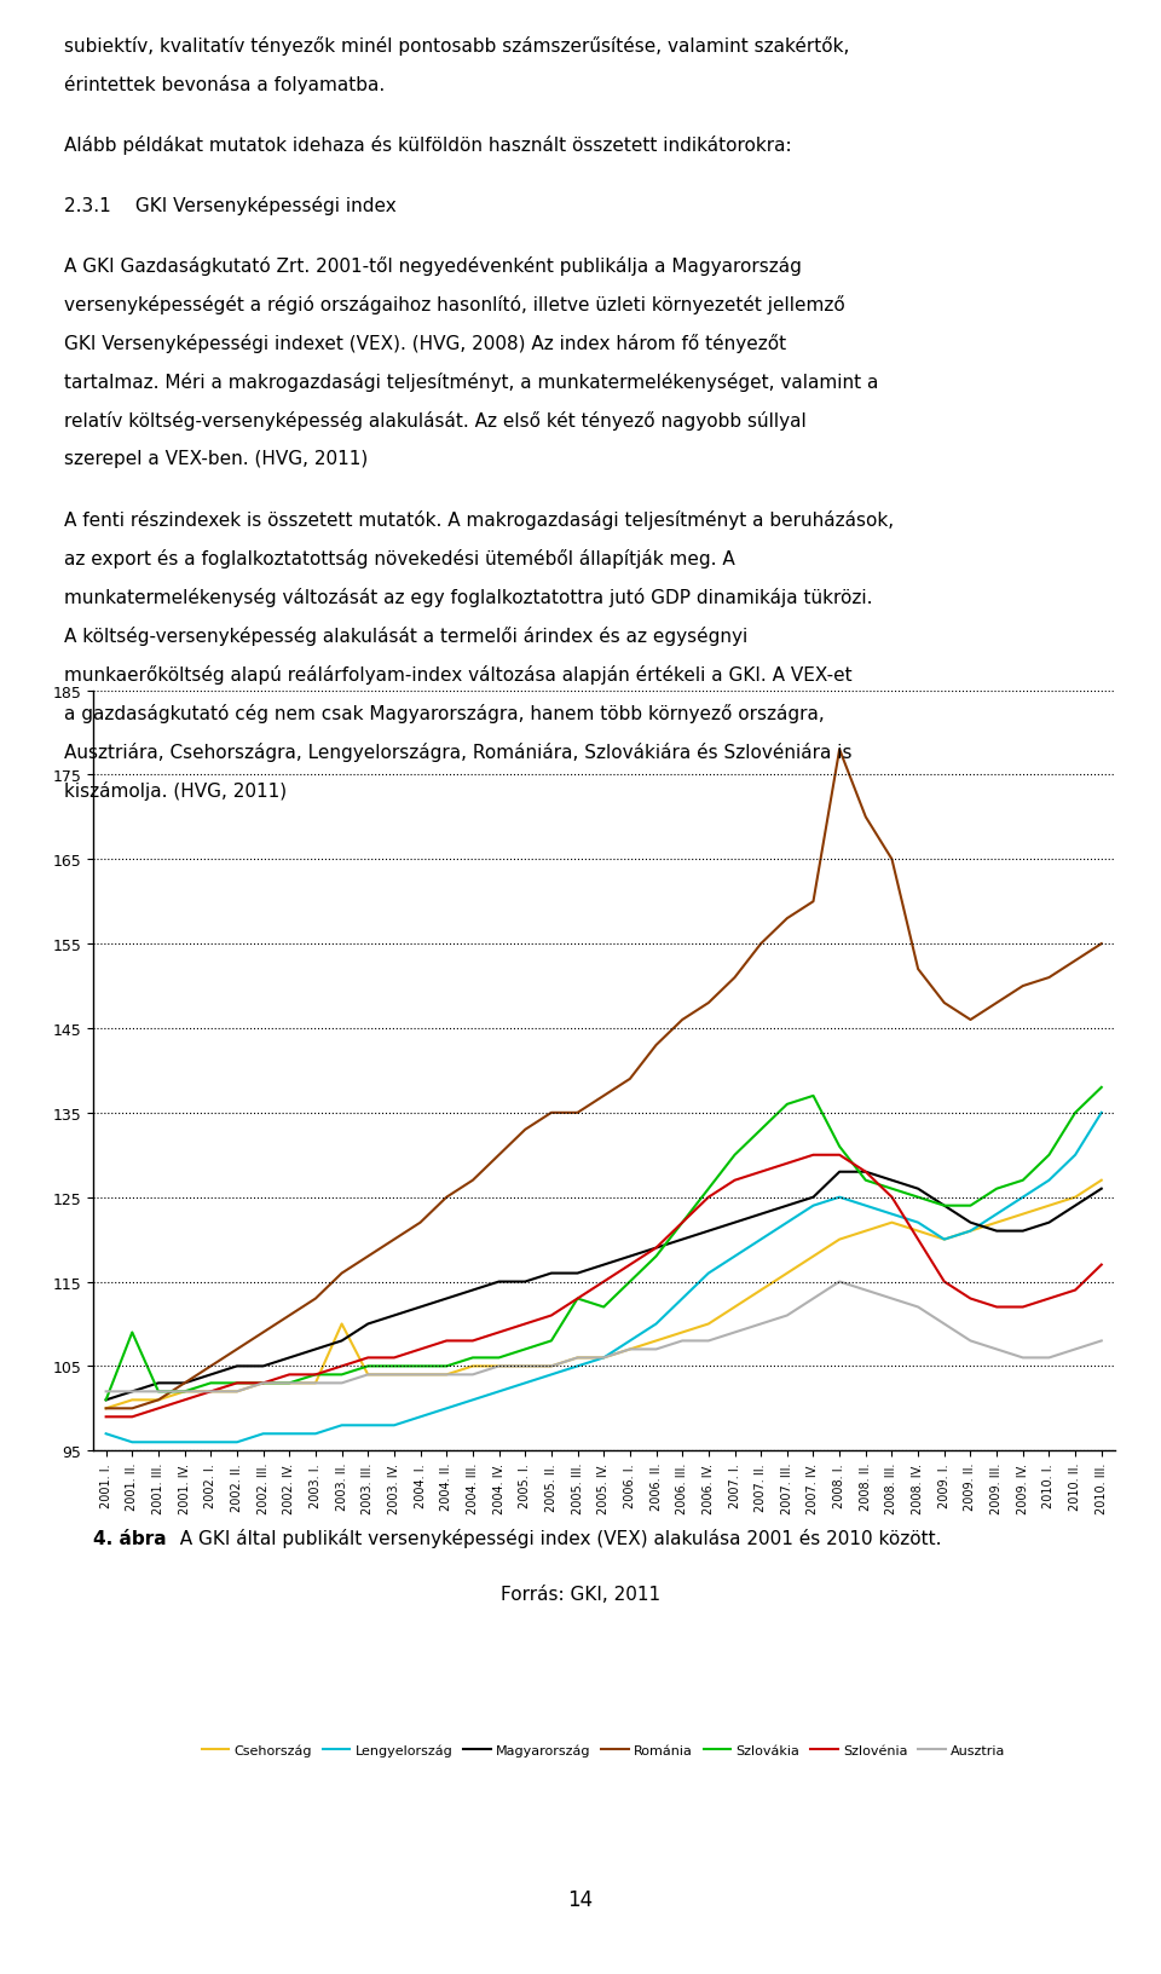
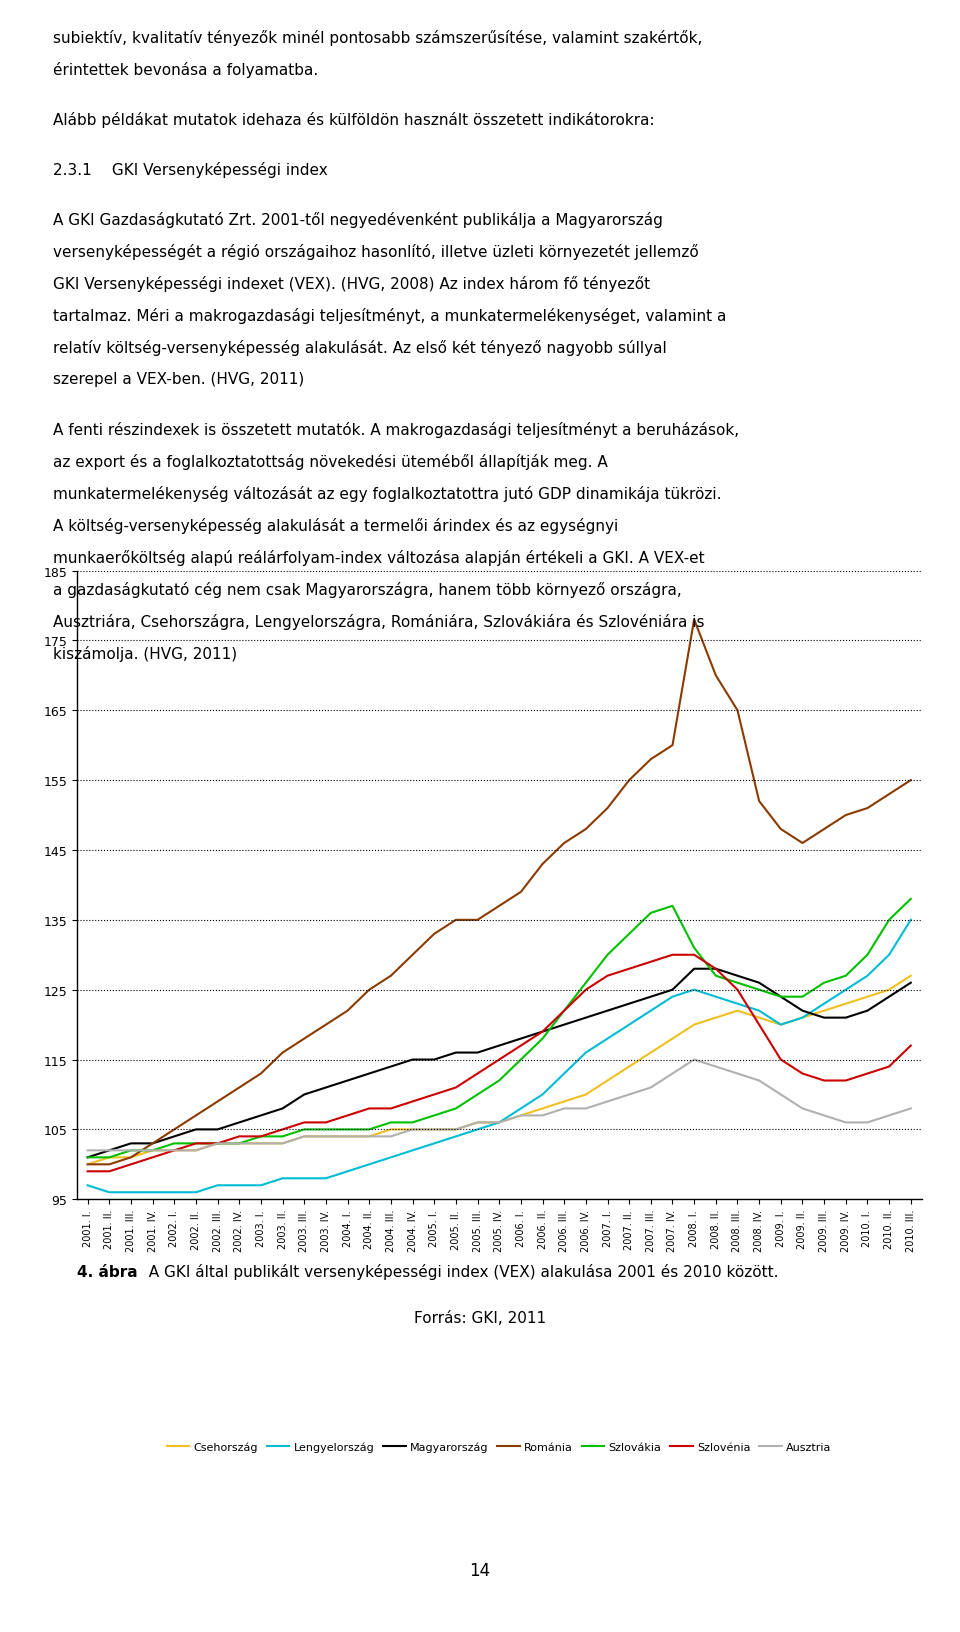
Szlovákia/2001. II.: 109 -> 101
Csehország/2003. II.: 110 -> 103
Szlovákia/2005. III.: 113 -> 110
